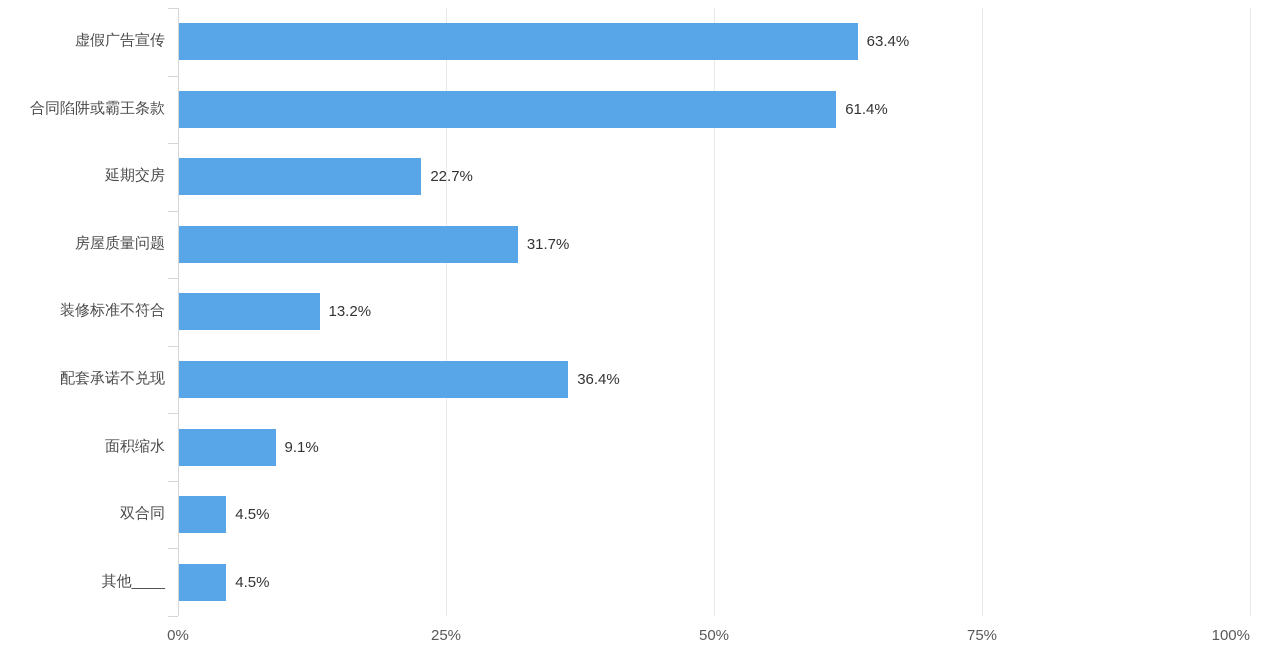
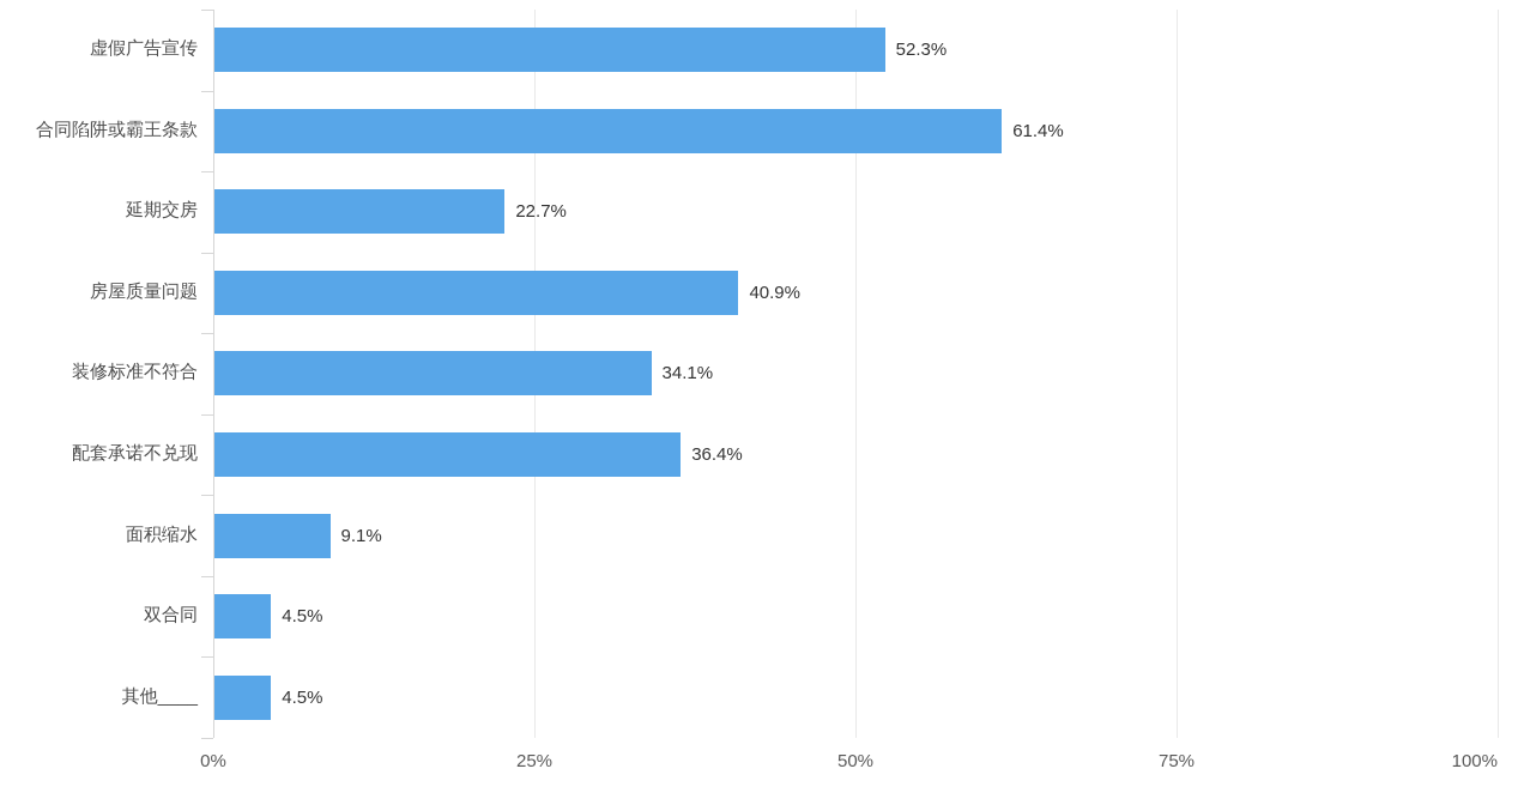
虚假广告宣传: 63.4% -> 52.3%
房屋质量问题: 31.7% -> 40.9%
装修标准不符合: 13.2% -> 34.1%
